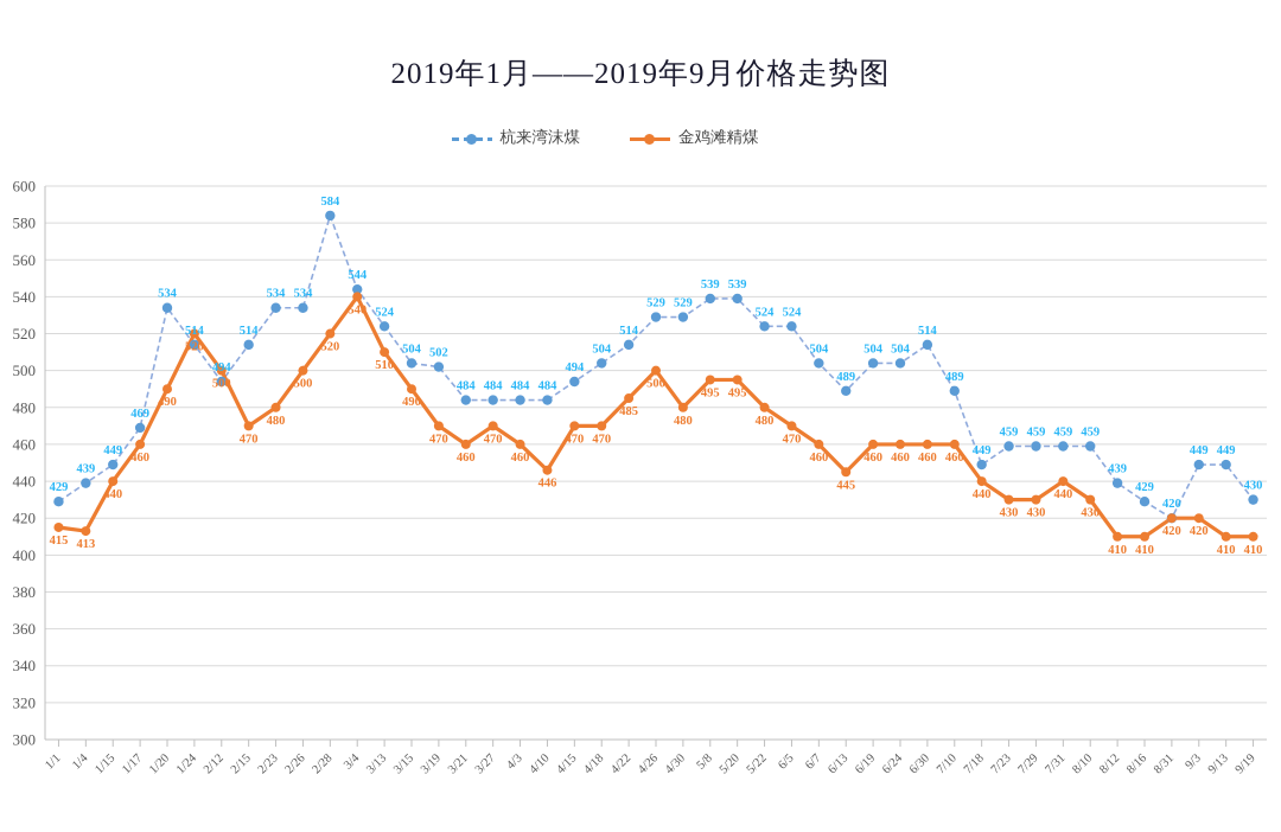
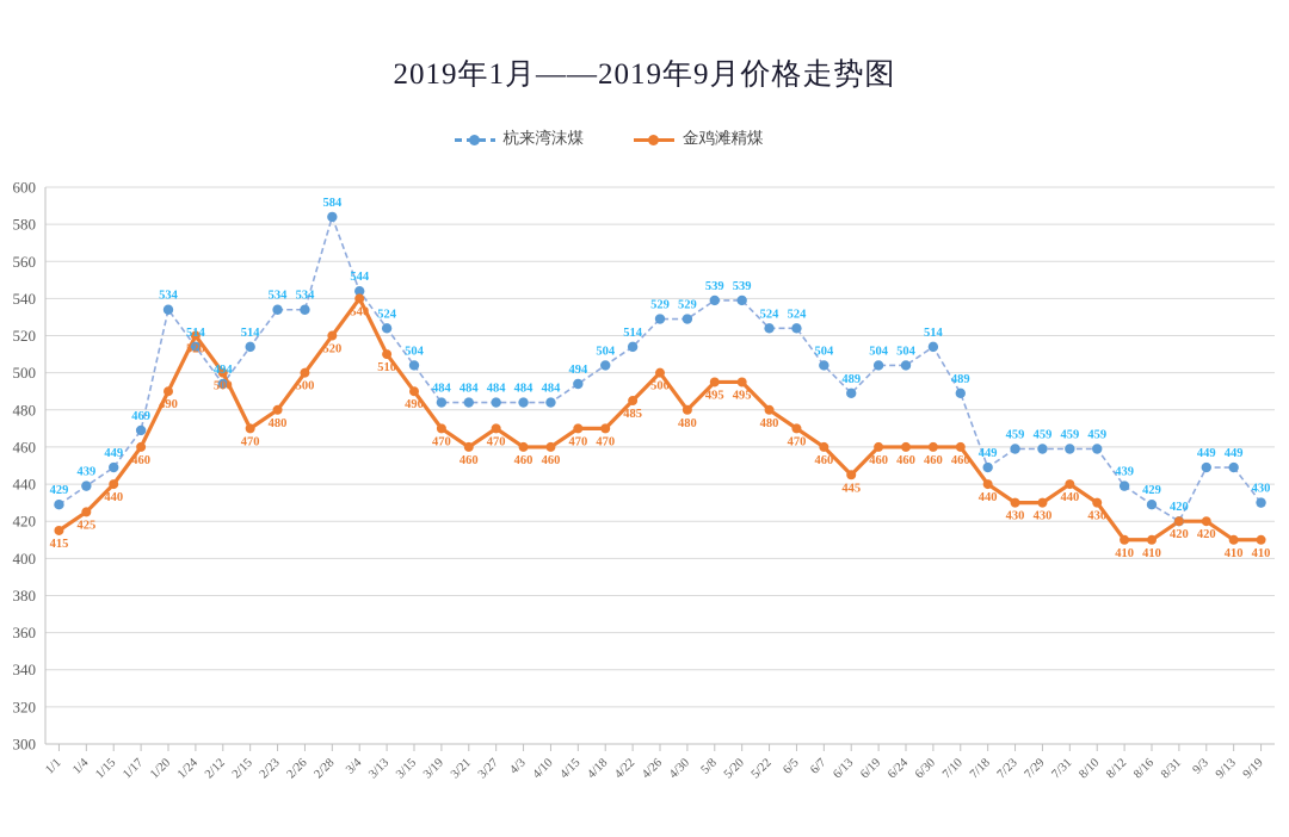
金鸡滩精煤/1/4: 413 -> 425
杭来湾沫煤/3/19: 502 -> 484
金鸡滩精煤/4/10: 446 -> 460
